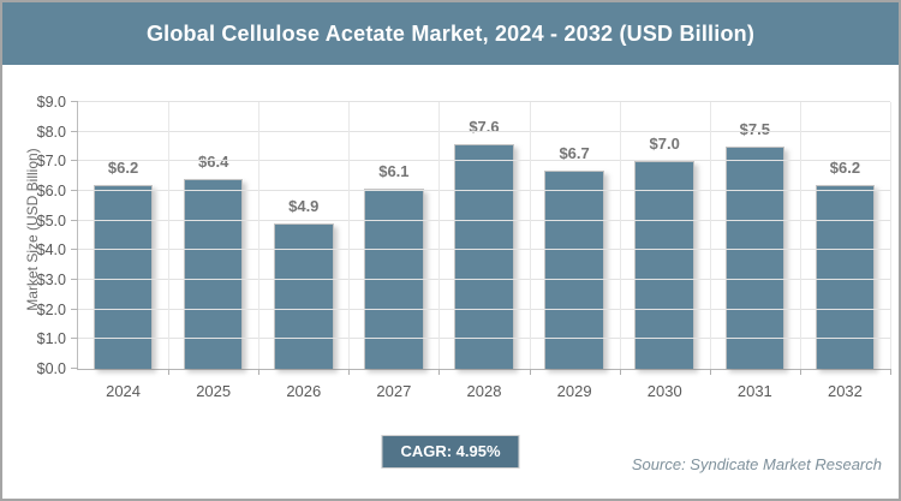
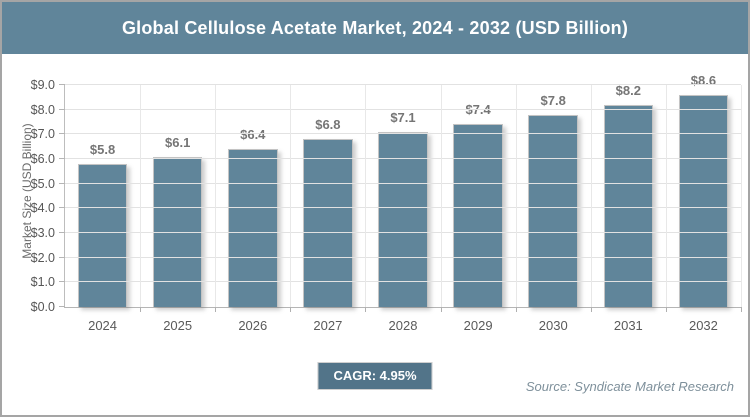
2024: $6.2 -> $5.8
2025: $6.4 -> $6.1
2026: $4.9 -> $6.4
2027: $6.1 -> $6.8
2028: $7.6 -> $7.1
2029: $6.7 -> $7.4
2030: $7.0 -> $7.8
2031: $7.5 -> $8.2
2032: $6.2 -> $8.6
